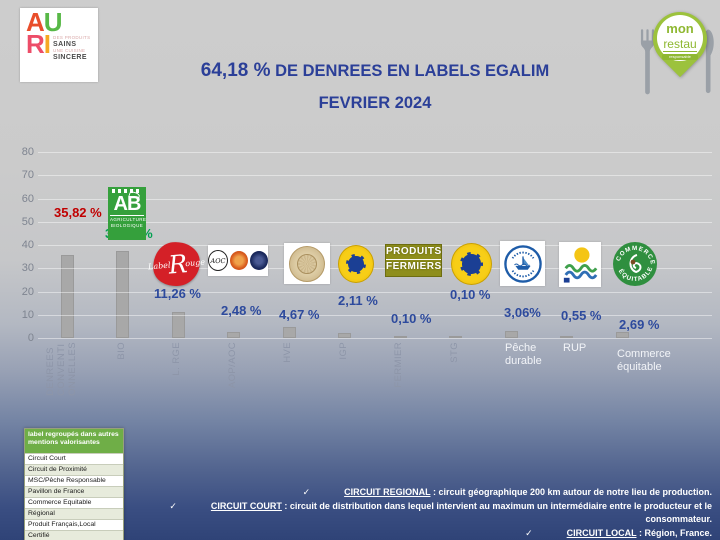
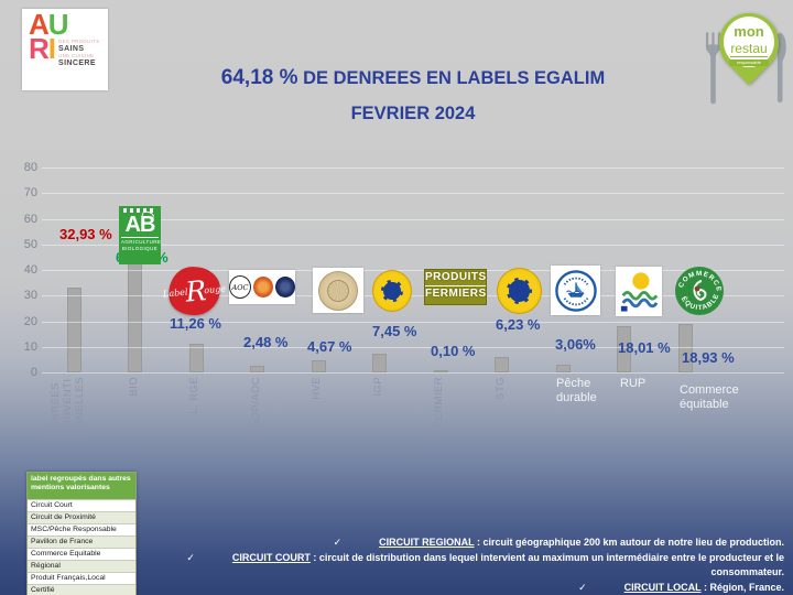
DENREES CONVENTIONNELLES: 35,82 -> 32,93
BIO: 37,34 -> 63,21
IGP: 2,11 -> 7,45
STG: 0,10 -> 6,23
RUP: 0,55 -> 18,01
Commerce équitable: 2,69 -> 18,93
